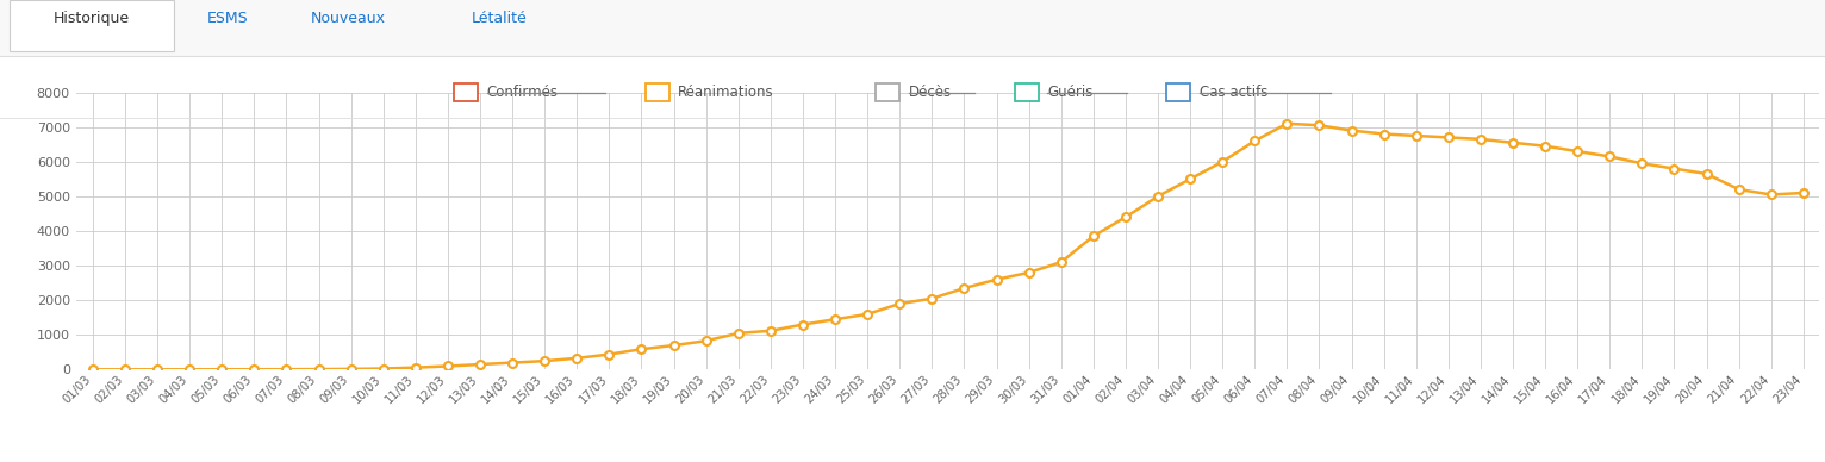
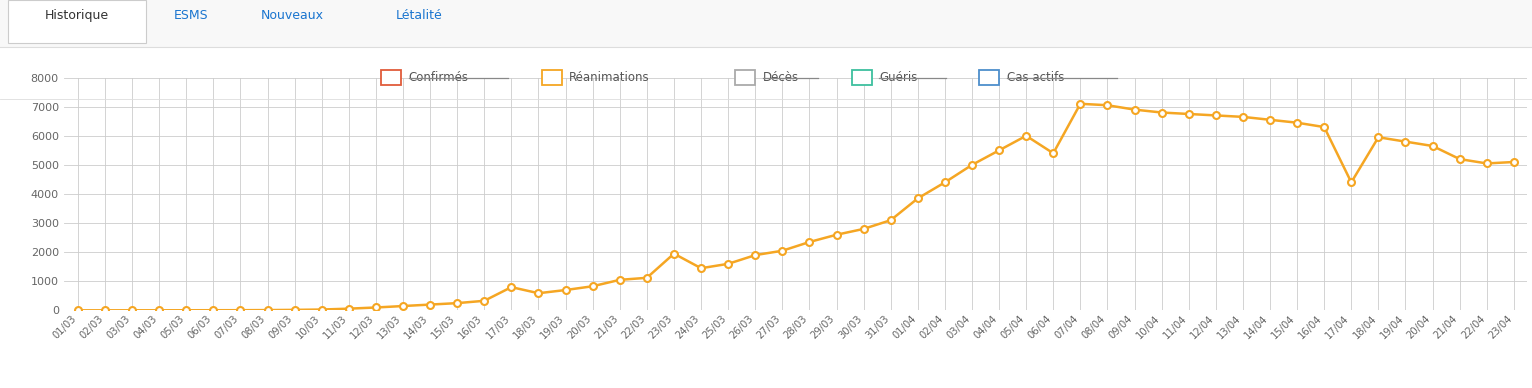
17/03: 440 -> 800
23/03: 1300 -> 1950
06/04: 6600 -> 5400
17/04: 6150 -> 4400
